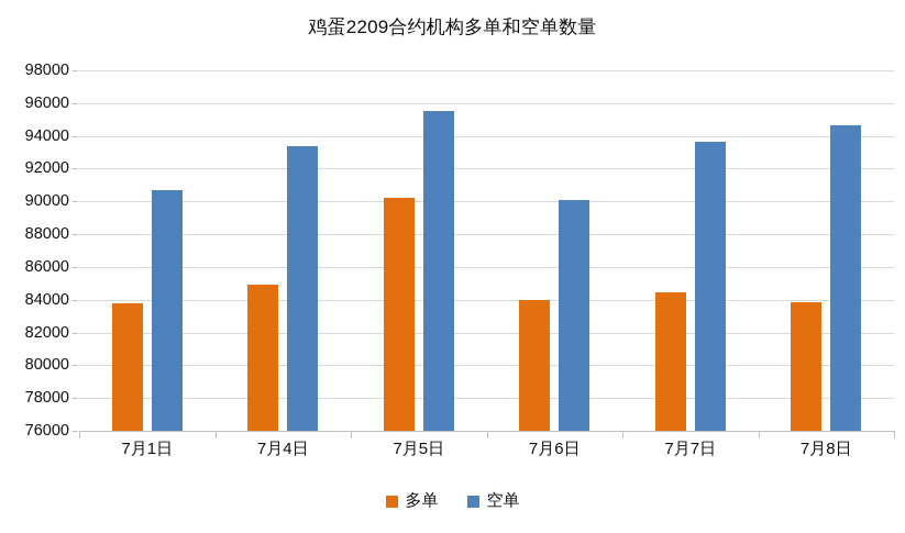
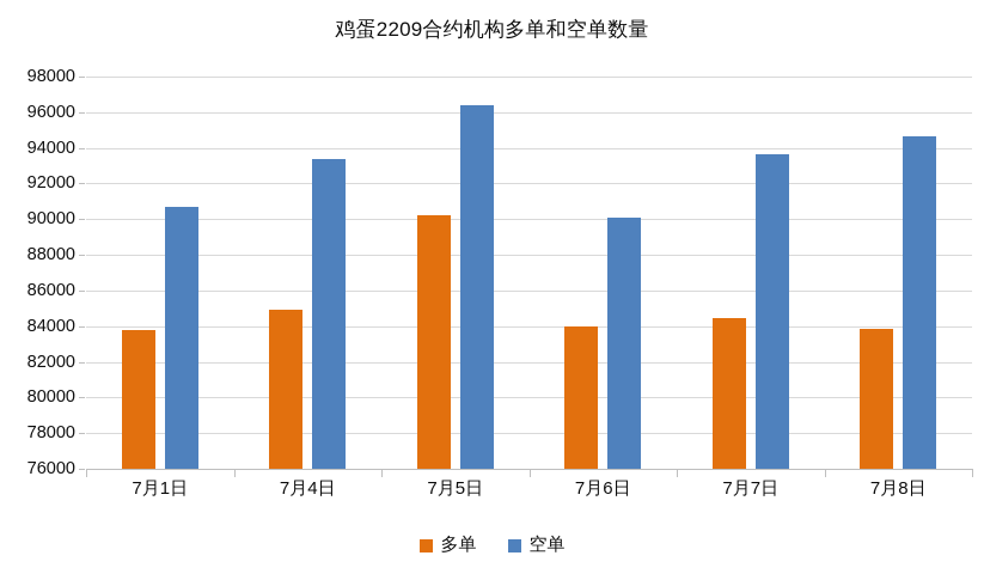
空单/7月5日: 95600 -> 96400
